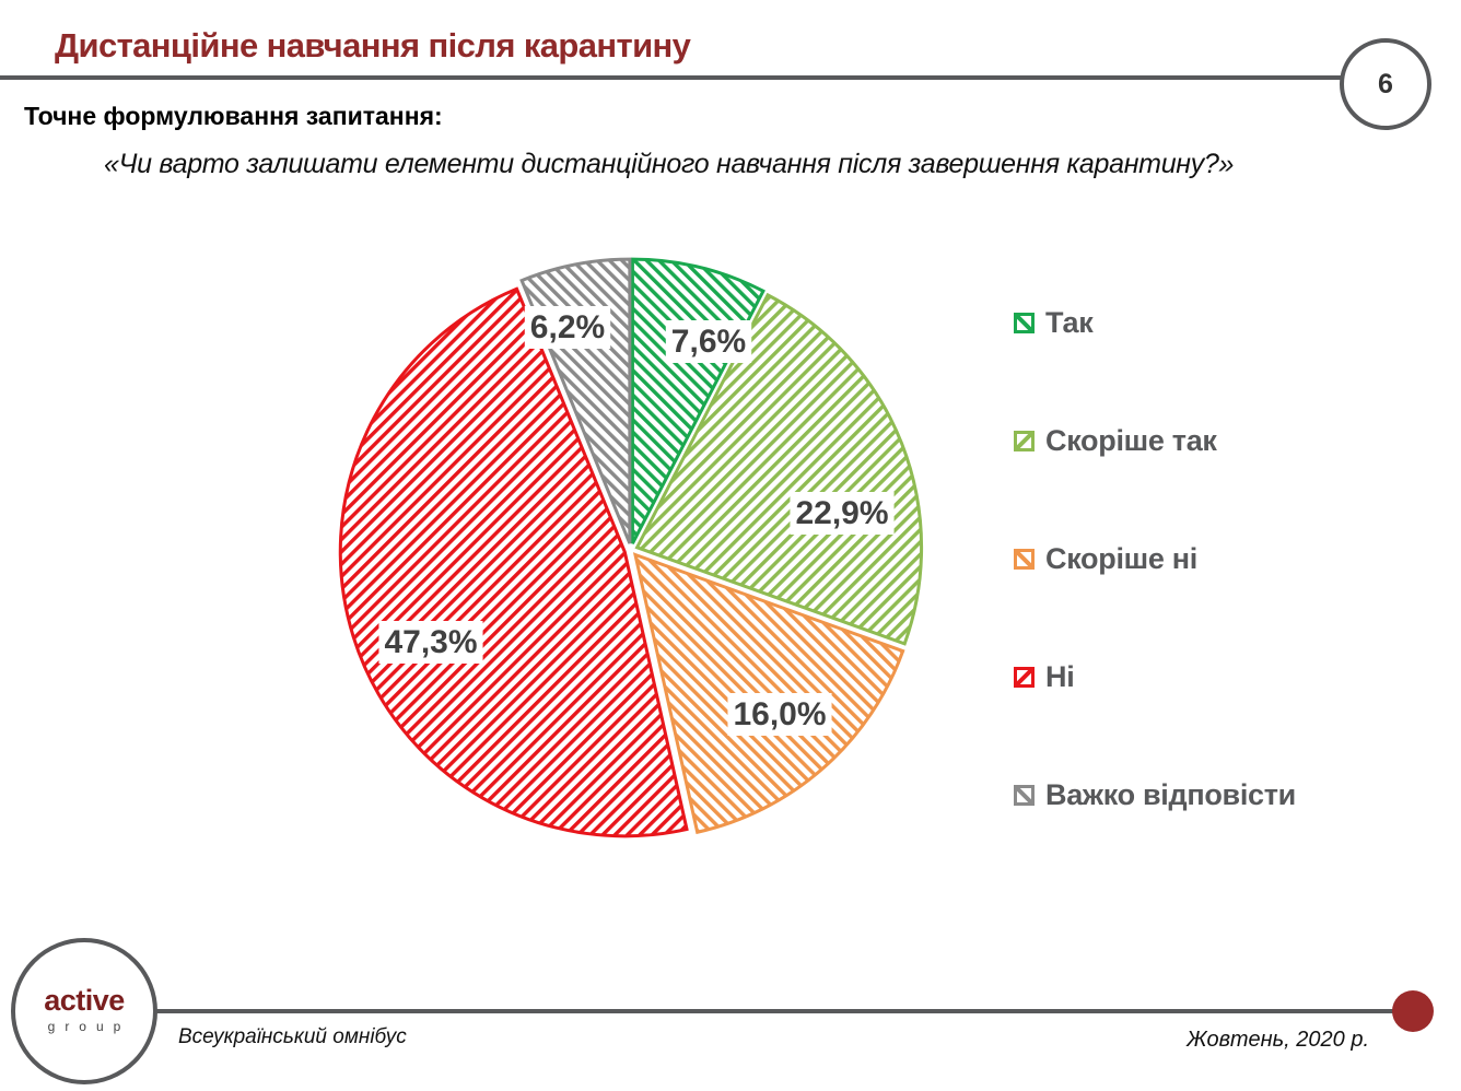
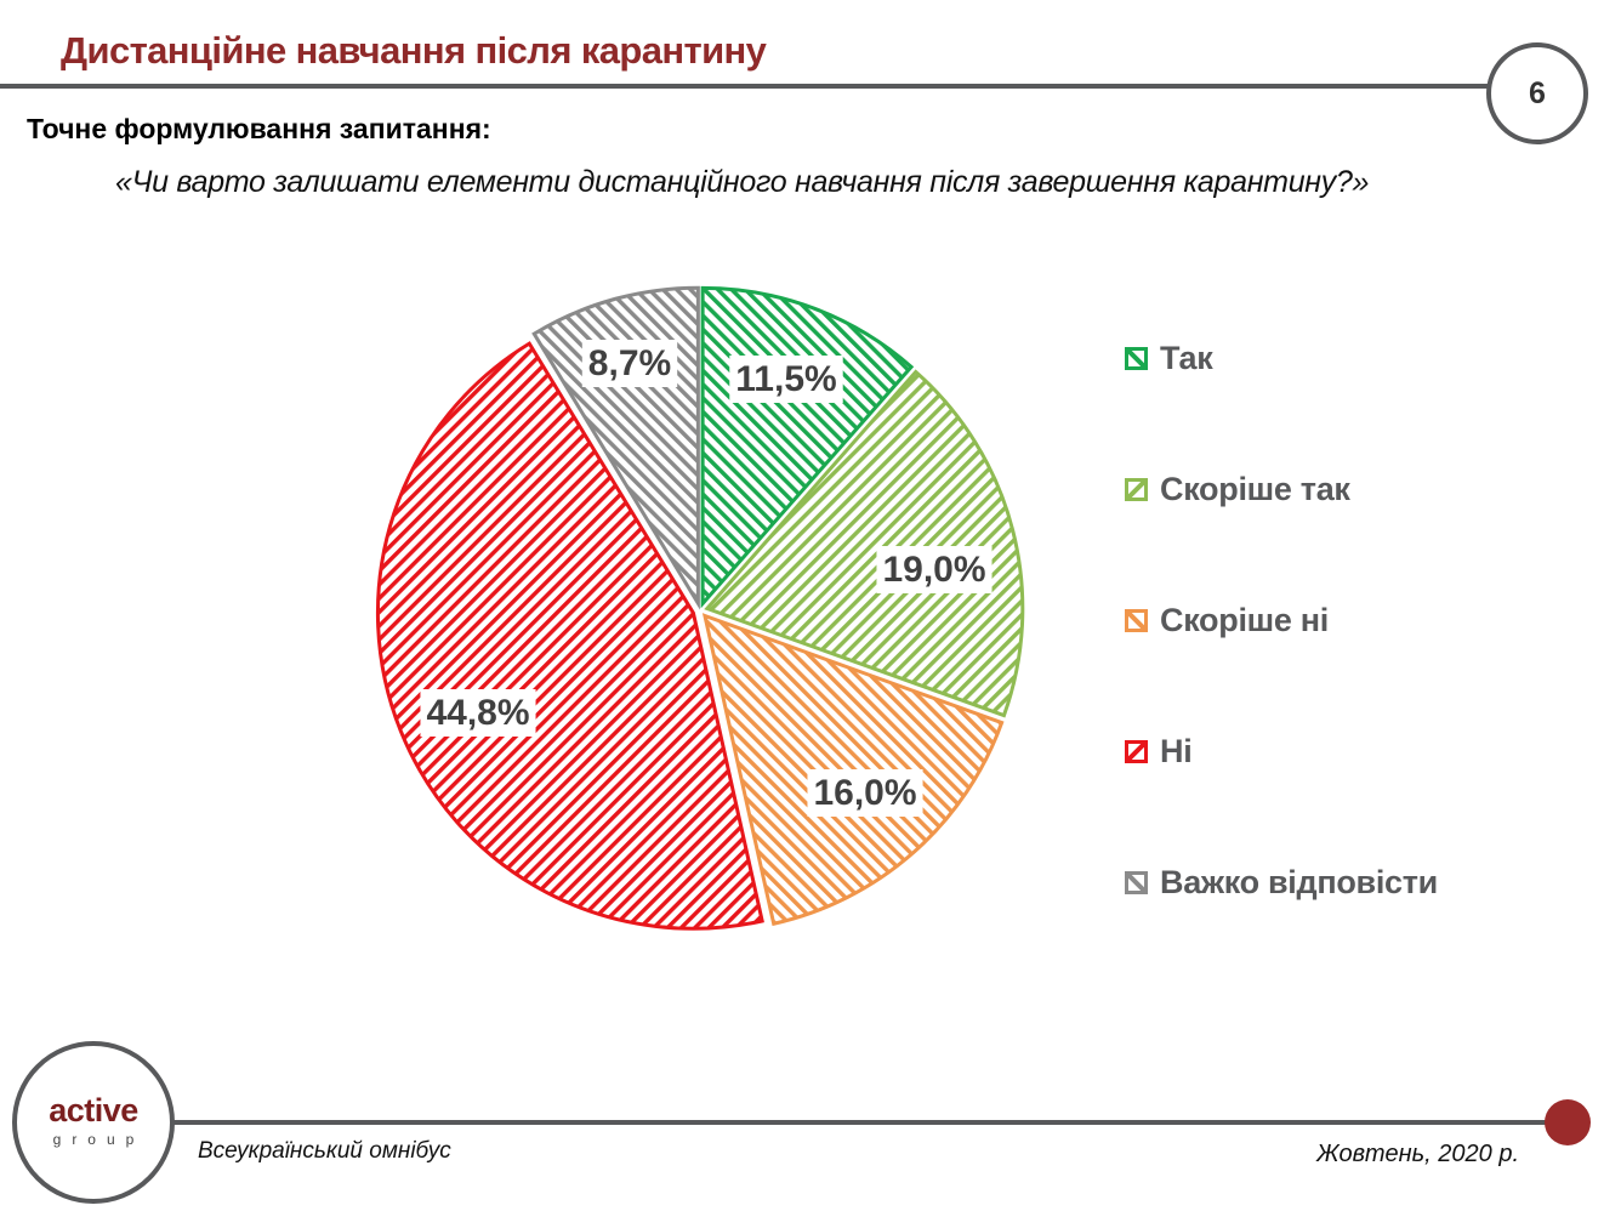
Так: 7,6% -> 11,5%
Скоріше так: 22,9% -> 19,0%
Ні: 47,3% -> 44,8%
Важко відповісти: 6,2% -> 8,7%
